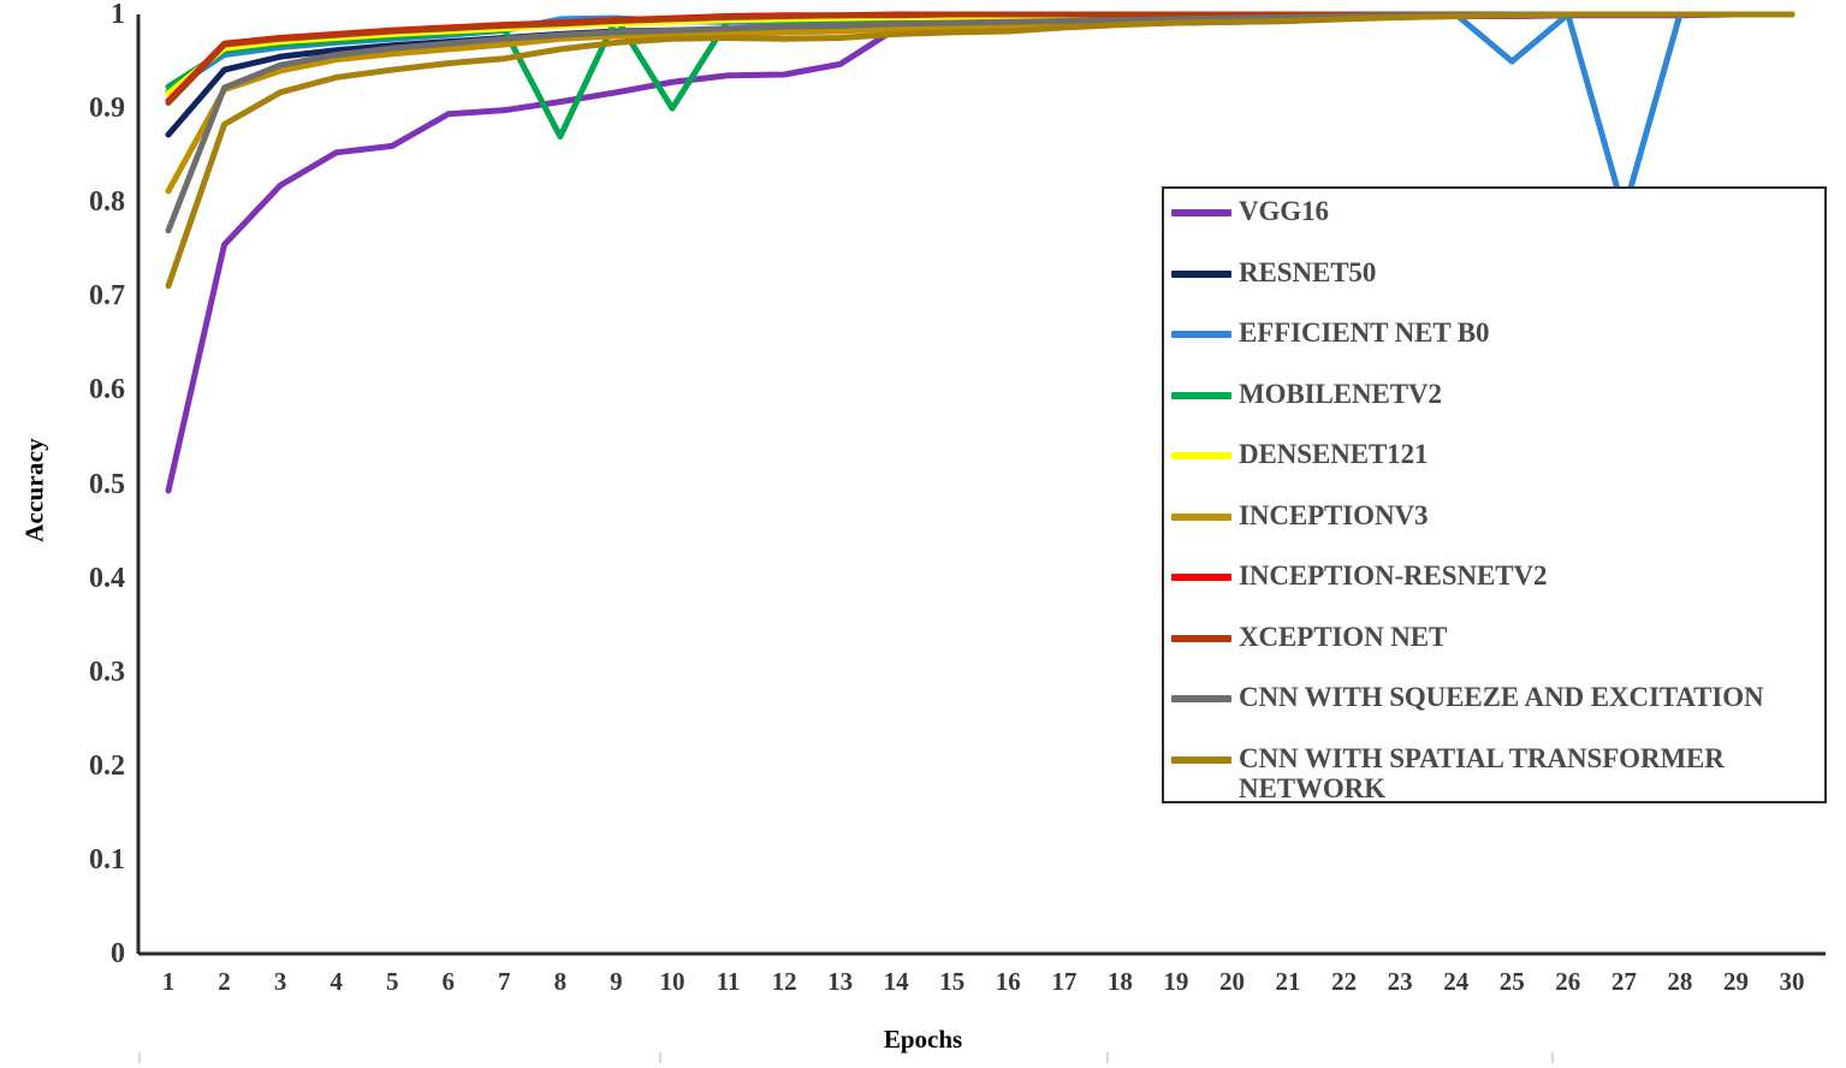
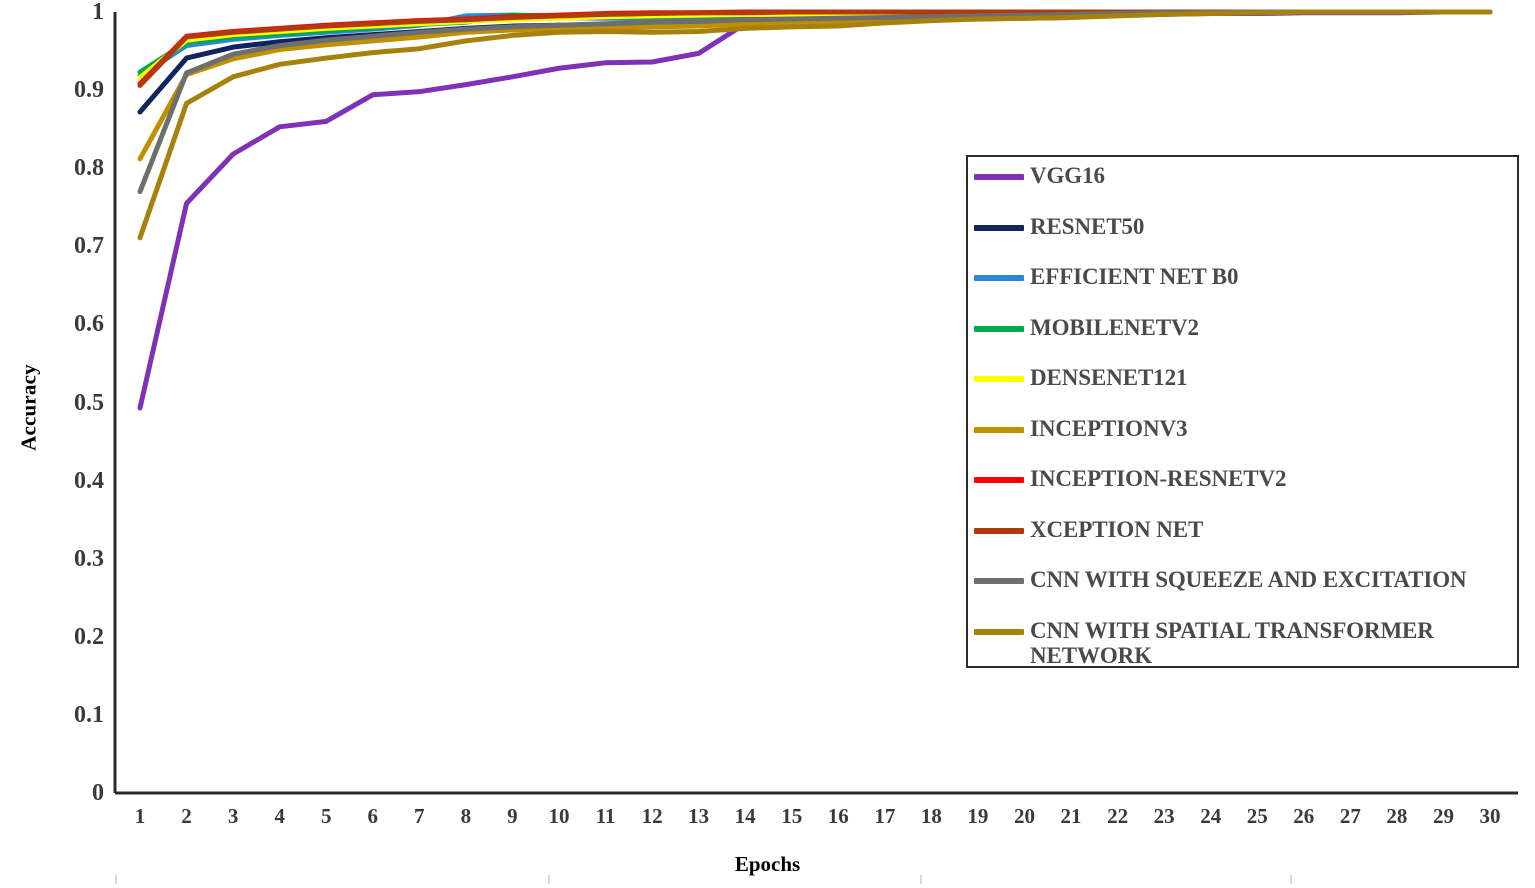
MOBILENETV2/8: 0.87 -> 0.99
MOBILENETV2/10: 0.90 -> 0.99
EFFICIENT NET B0/25: 0.95 -> 1.00
EFFICIENT NET B0/27: 0.79 -> 1.00
